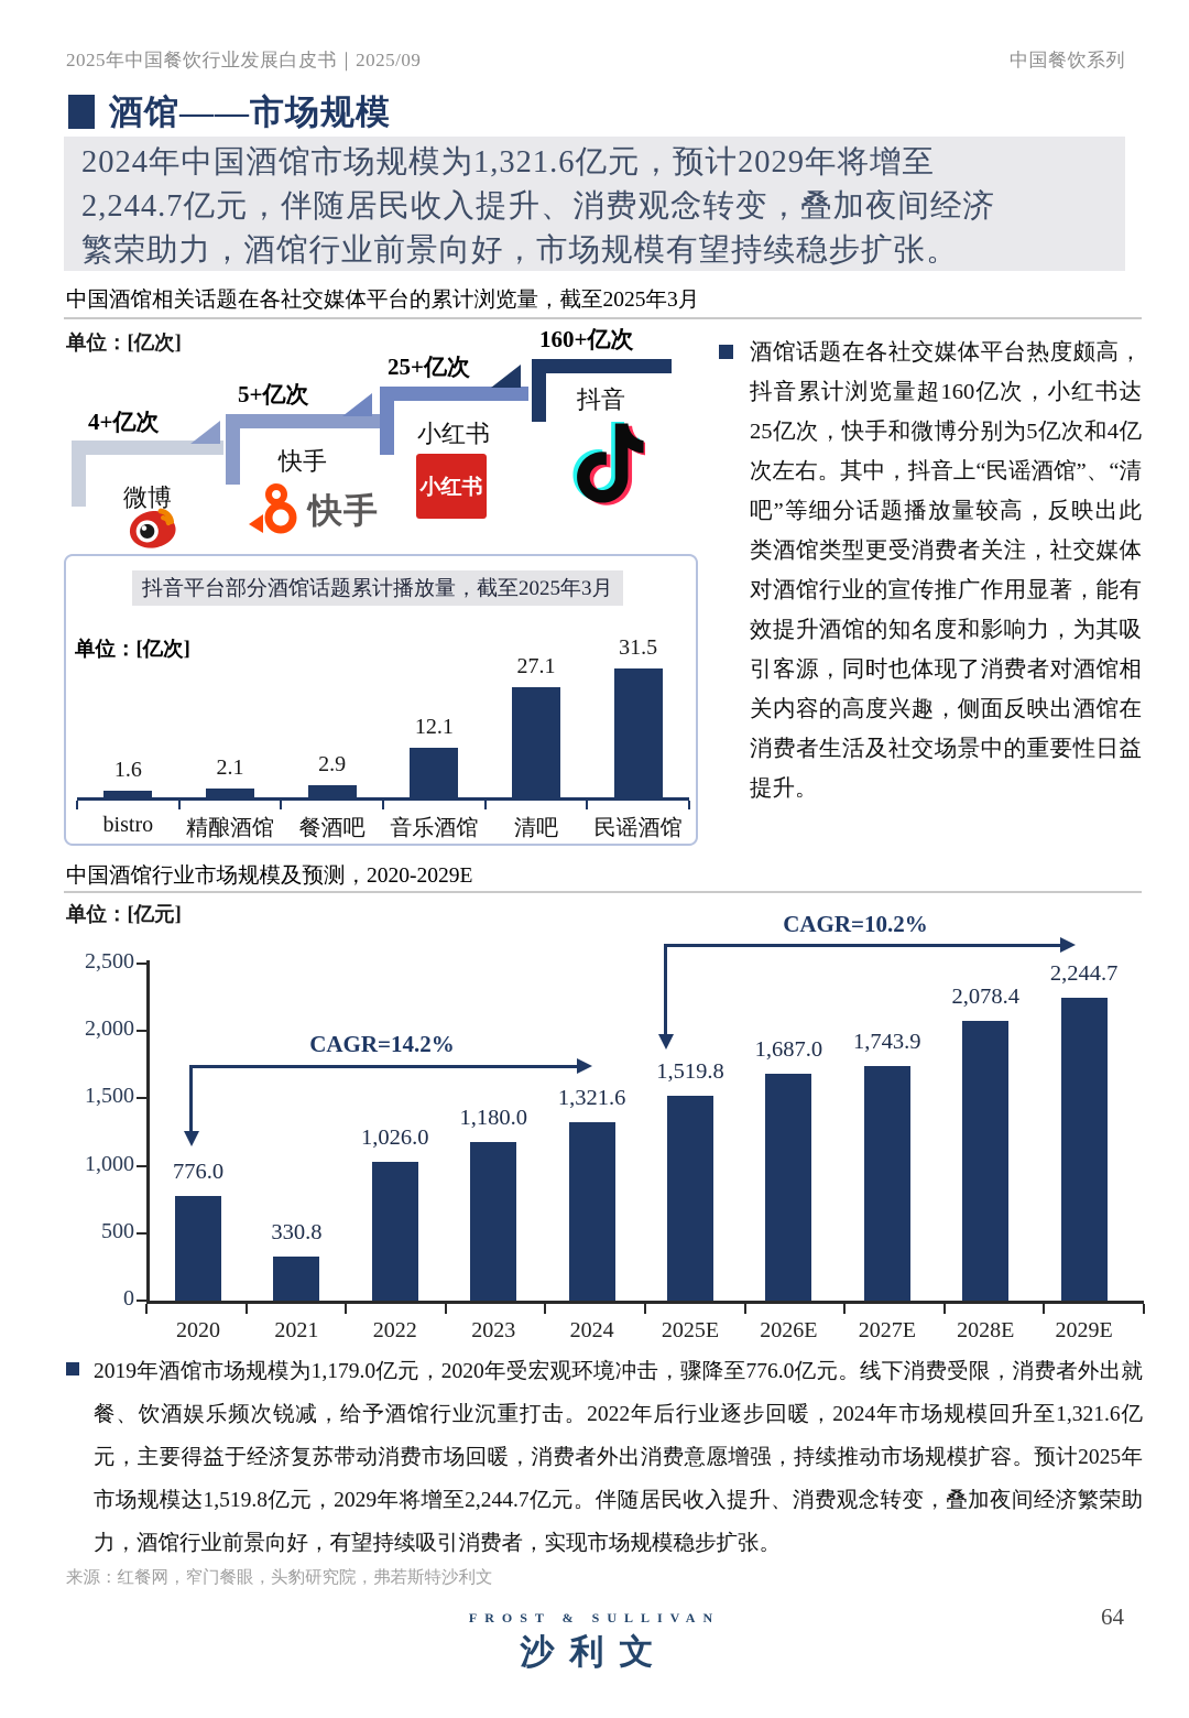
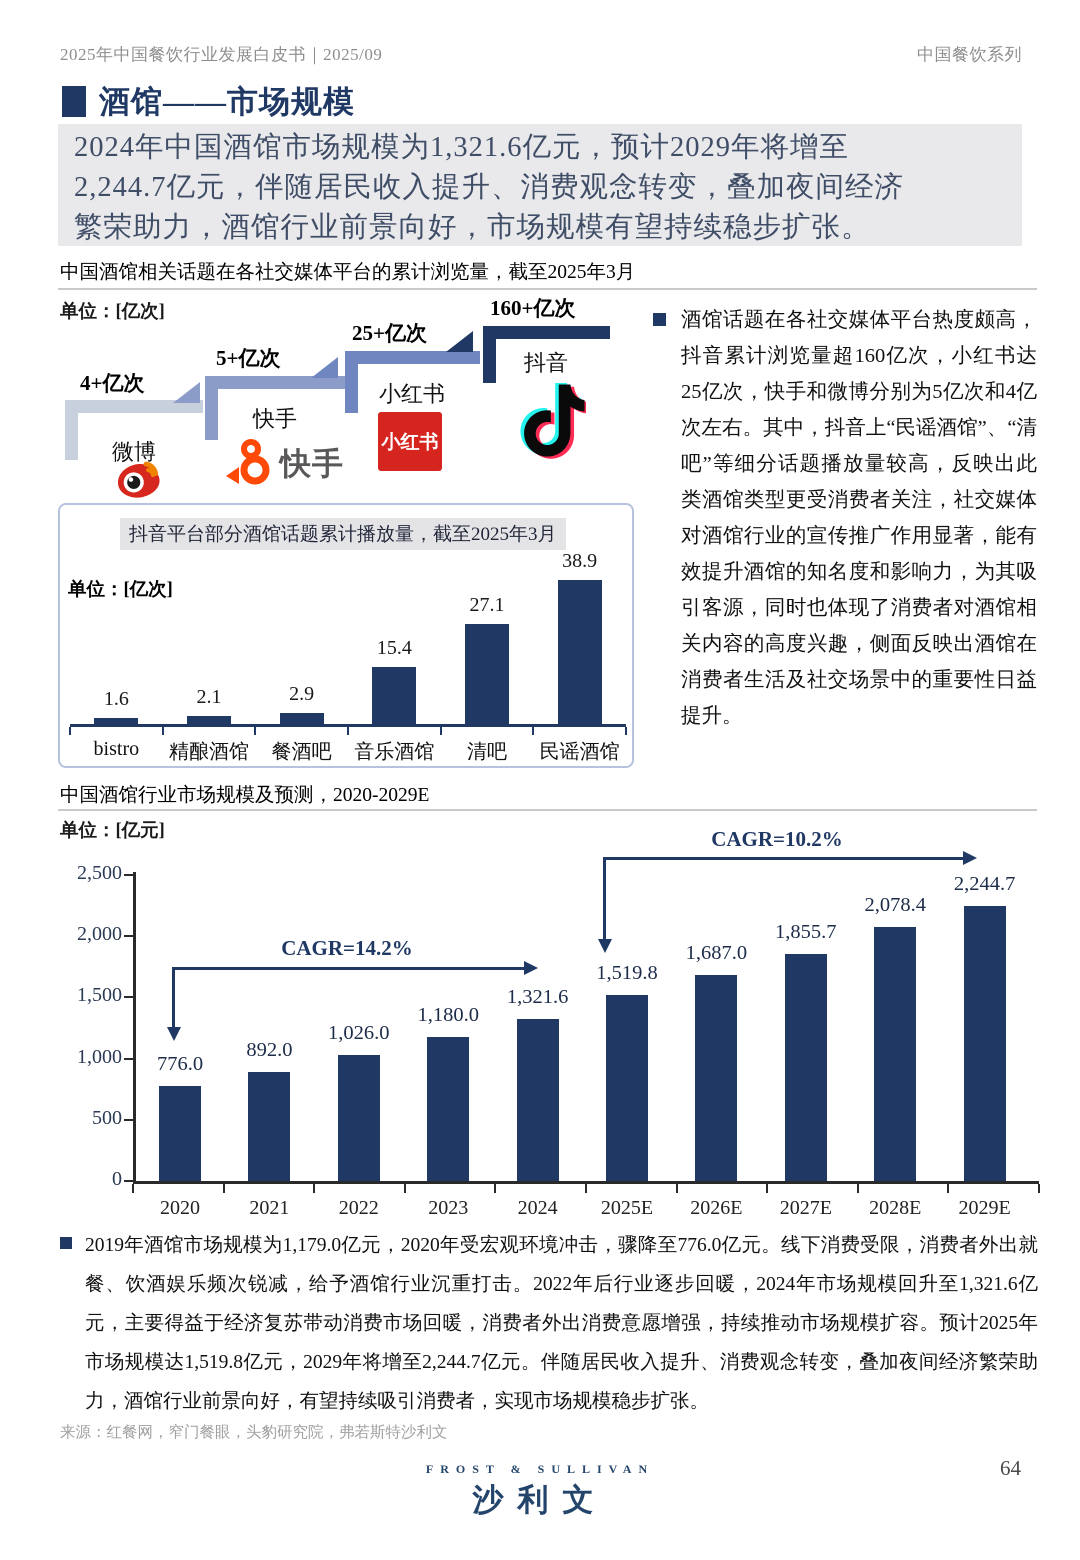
抖音平台部分酒馆话题累计播放量，截至2025年3月/音乐酒馆: 12.1 -> 15.4
抖音平台部分酒馆话题累计播放量，截至2025年3月/民谣酒馆: 31.5 -> 38.9
中国酒馆行业市场规模及预测，2020-2029E/2021: 330.8 -> 892.0
中国酒馆行业市场规模及预测，2020-2029E/2027E: 1,743.9 -> 1,855.7
